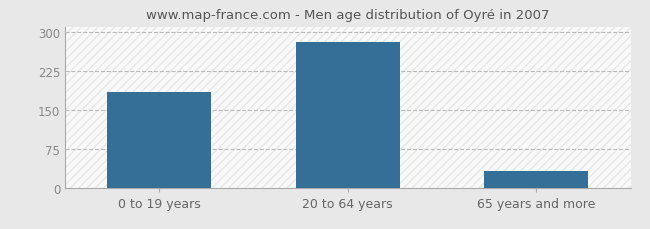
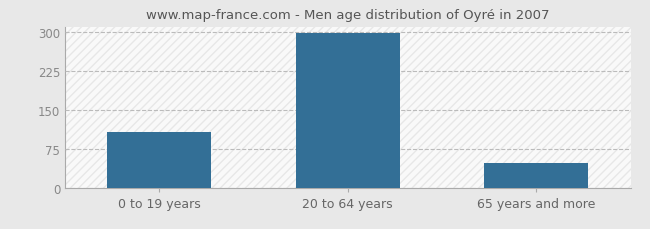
0 to 19 years: 184 -> 107
20 to 64 years: 280 -> 297
65 years and more: 32 -> 47
